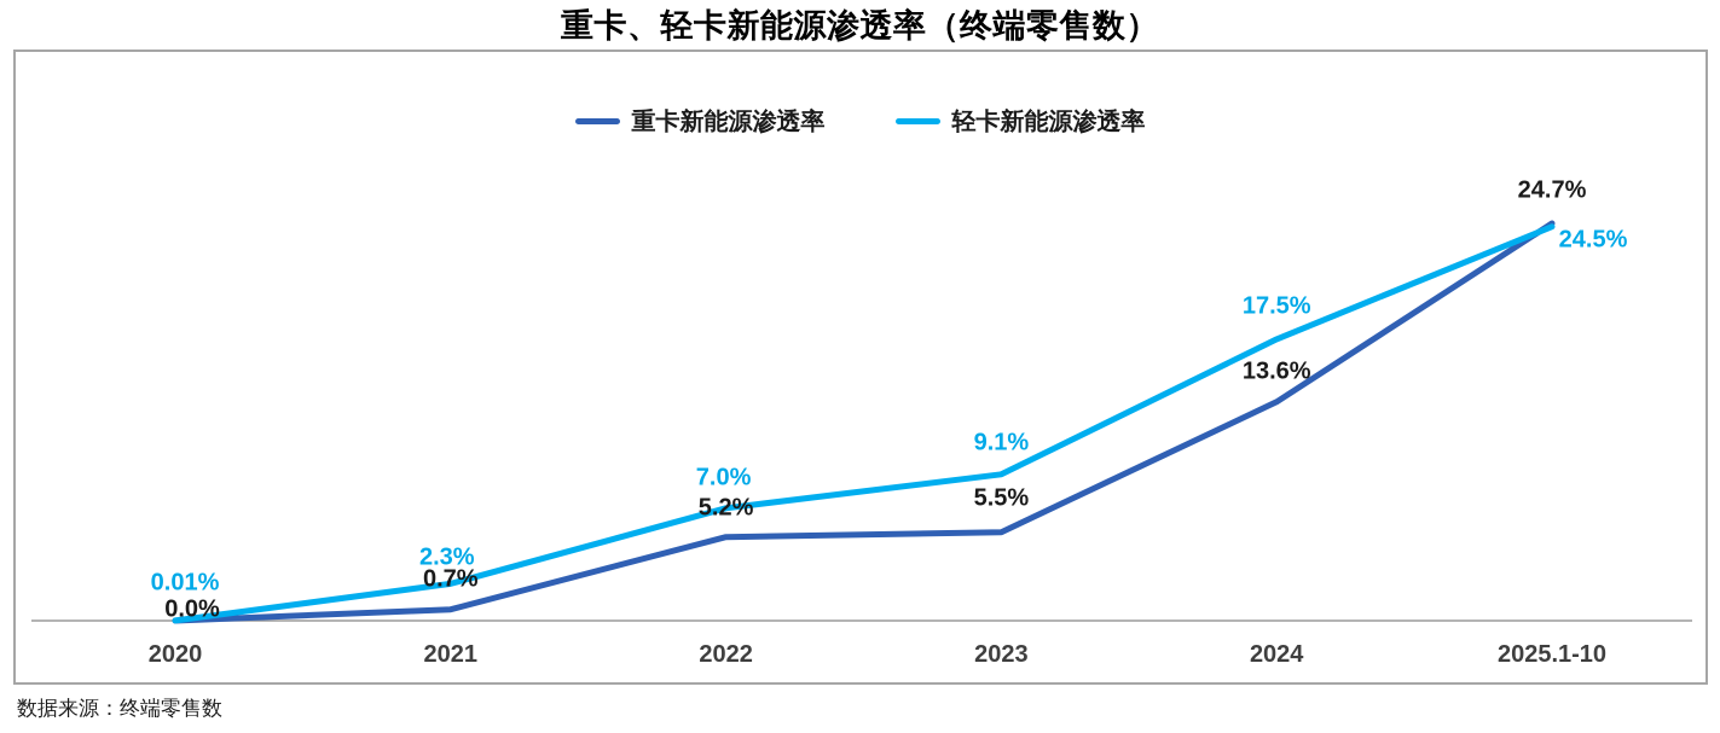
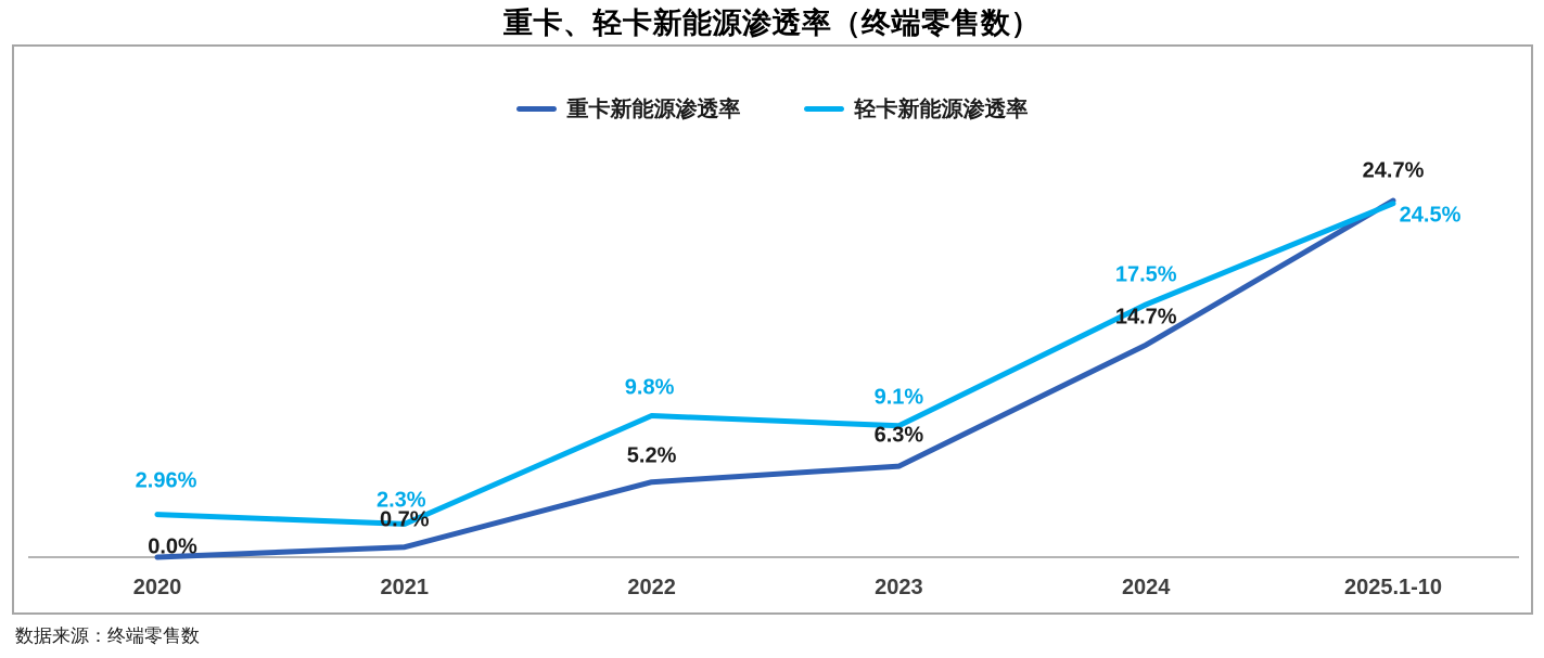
轻卡新能源渗透率/2020: 0.01% -> 2.96%
轻卡新能源渗透率/2022: 7.0% -> 9.8%
重卡新能源渗透率/2023: 5.5% -> 6.3%
重卡新能源渗透率/2024: 13.6% -> 14.7%
